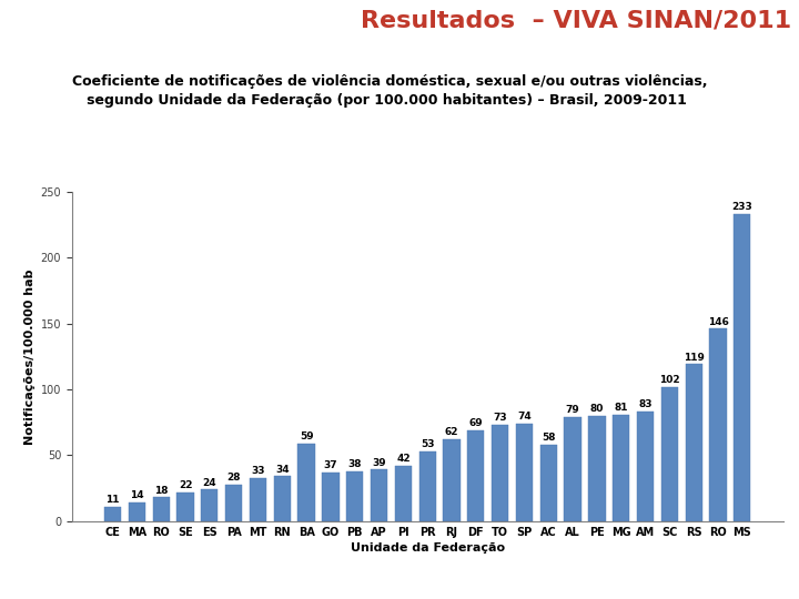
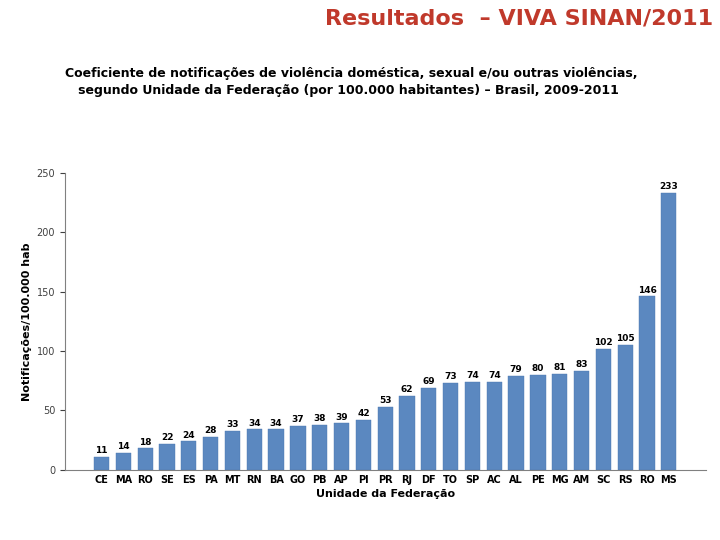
BA: 59 -> 34
AC: 58 -> 74
RS: 119 -> 105
